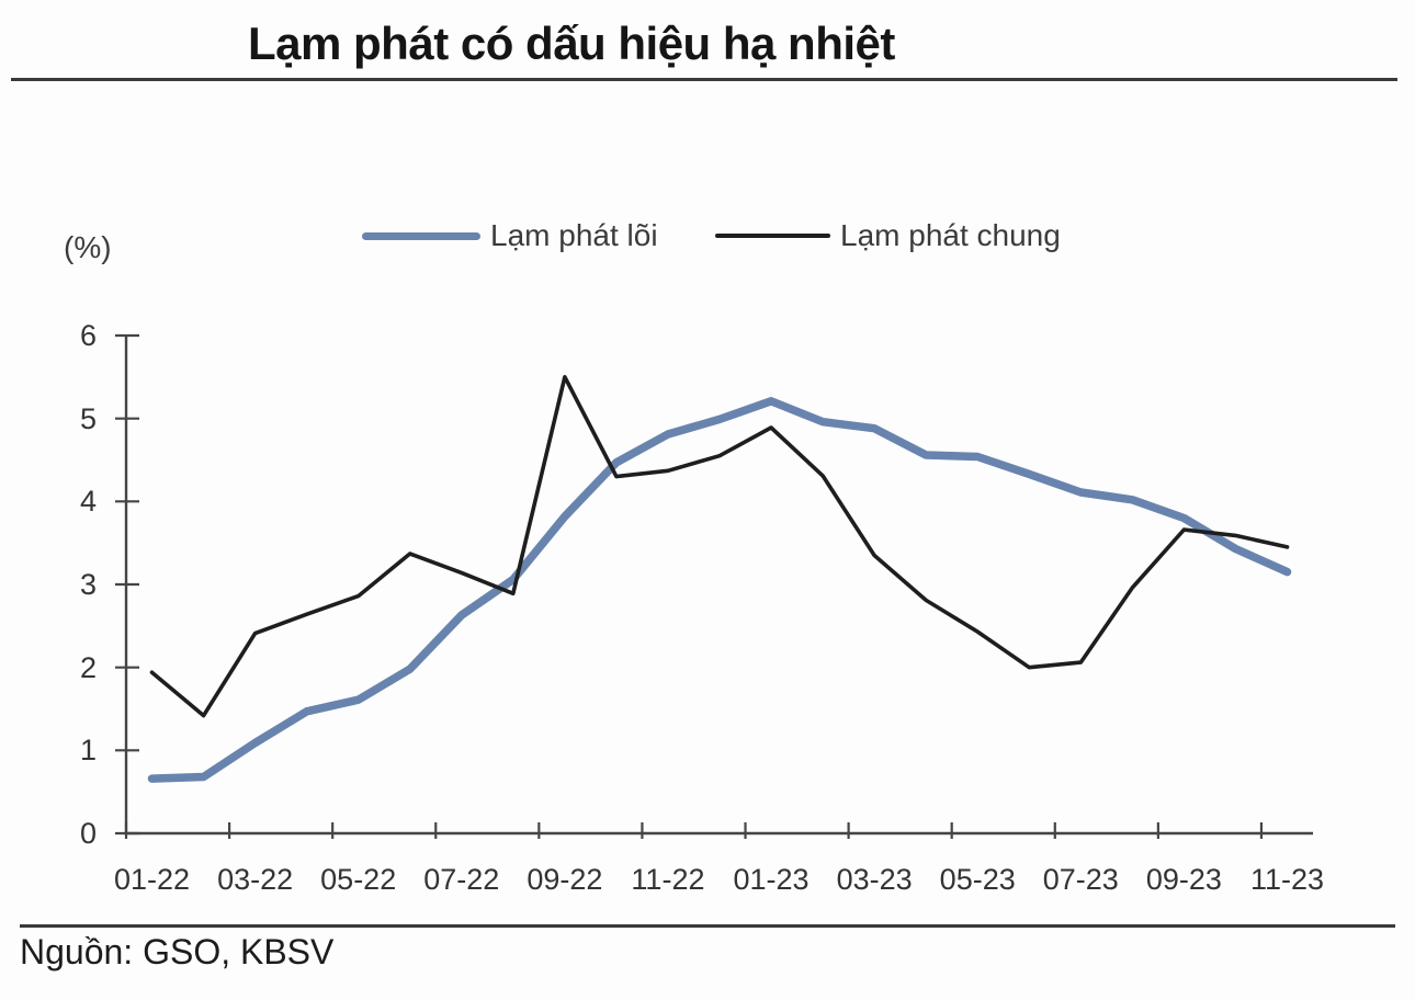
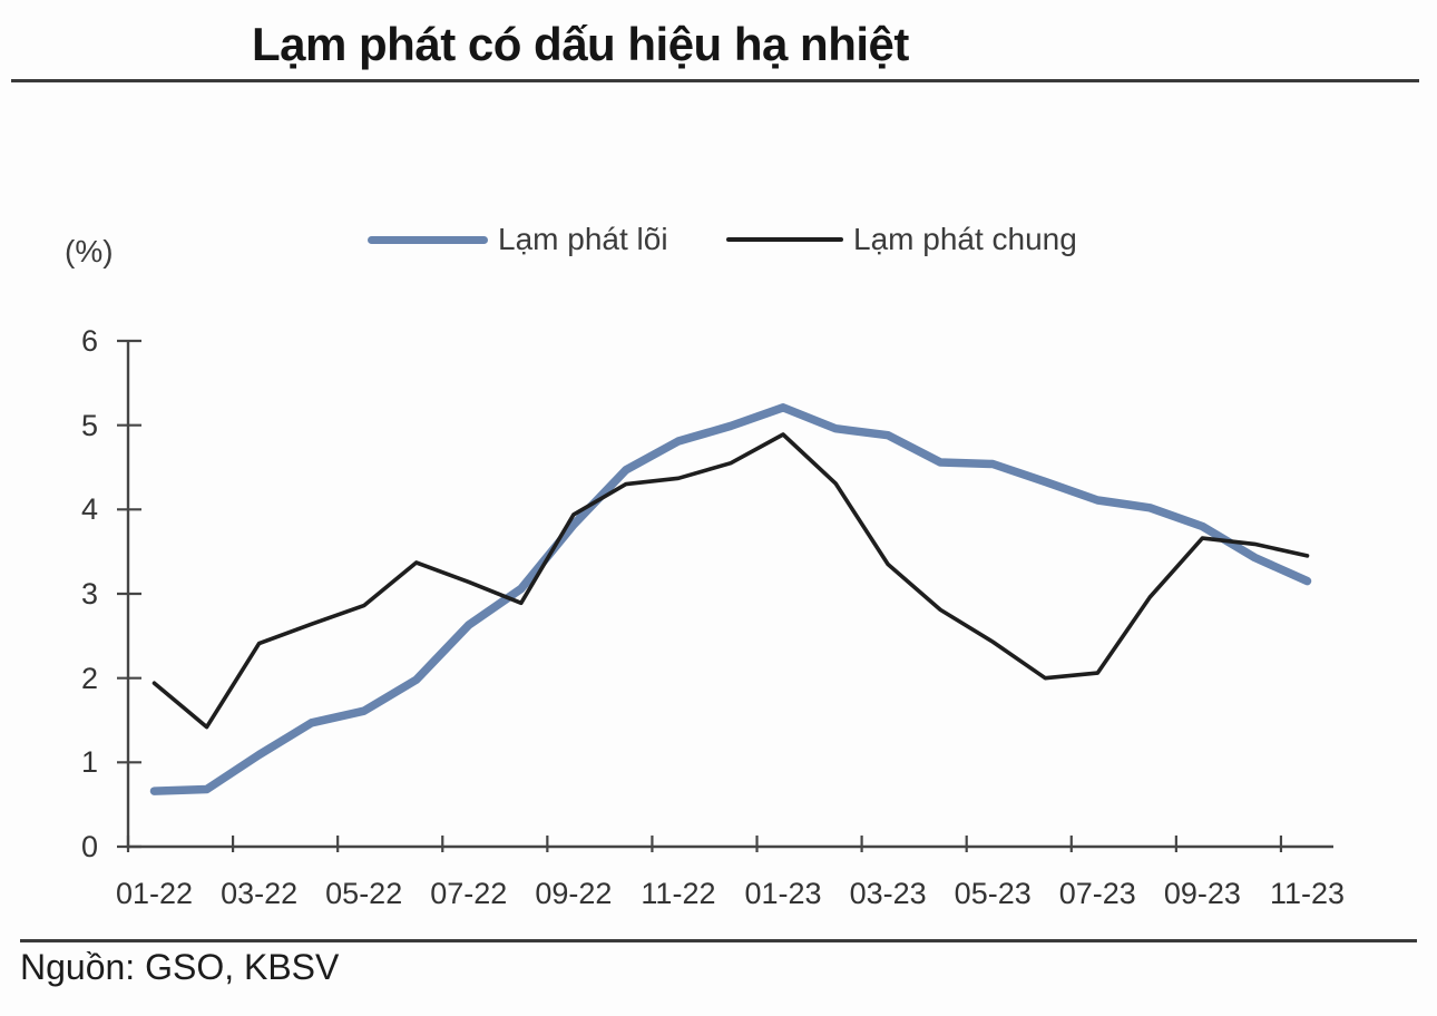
Lạm phát chung/09-22: 5.5 -> 3.9
